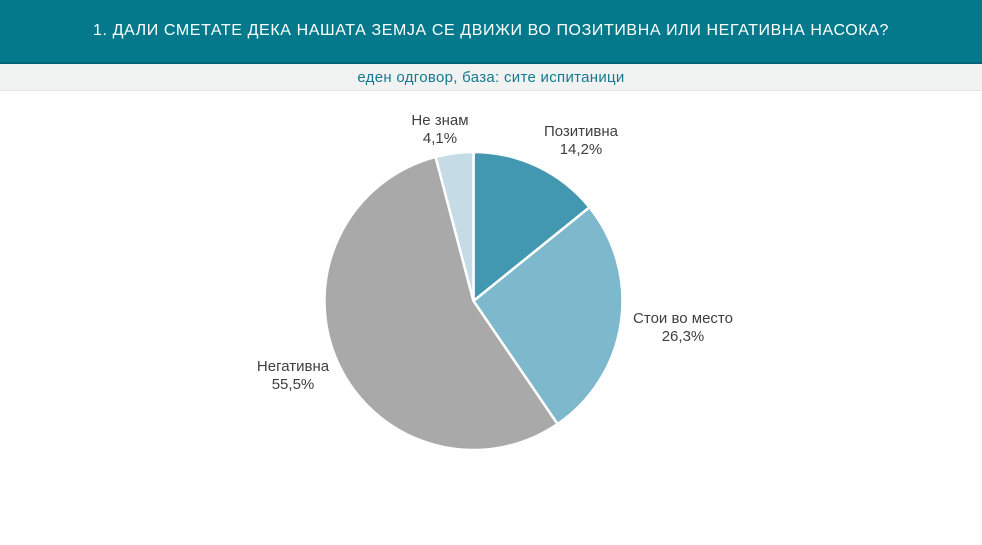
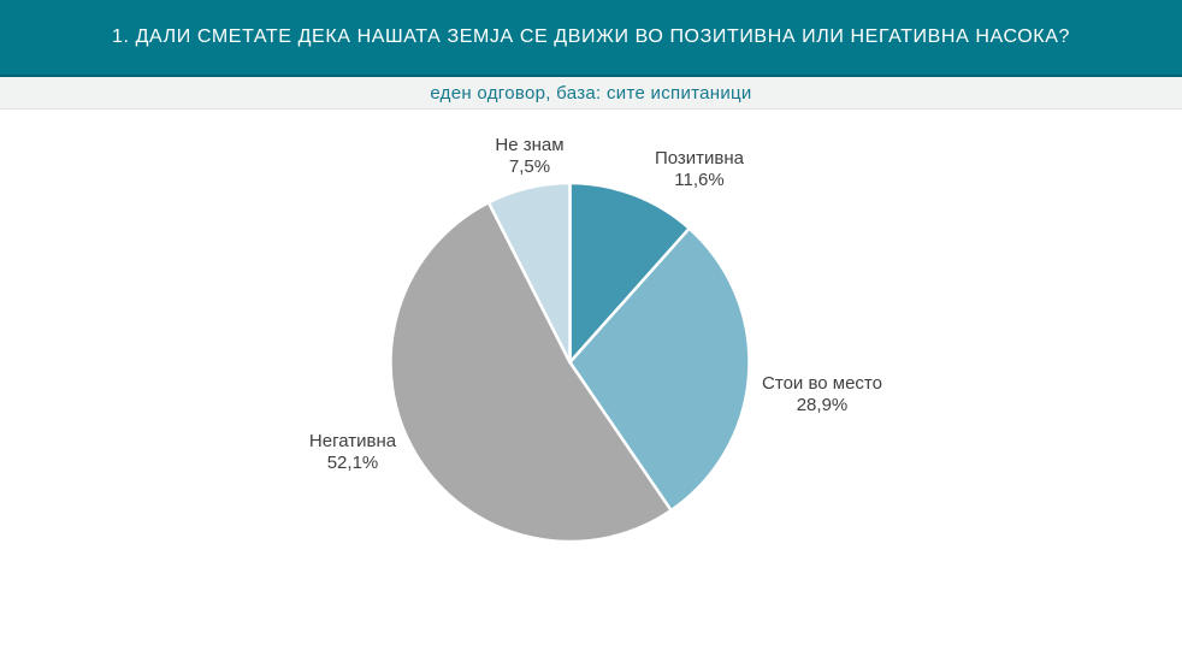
Позитивна: 14,2% -> 11,6%
Стои во место: 26,3% -> 28,9%
Негативна: 55,5% -> 52,1%
Не знам: 4,1% -> 7,5%
